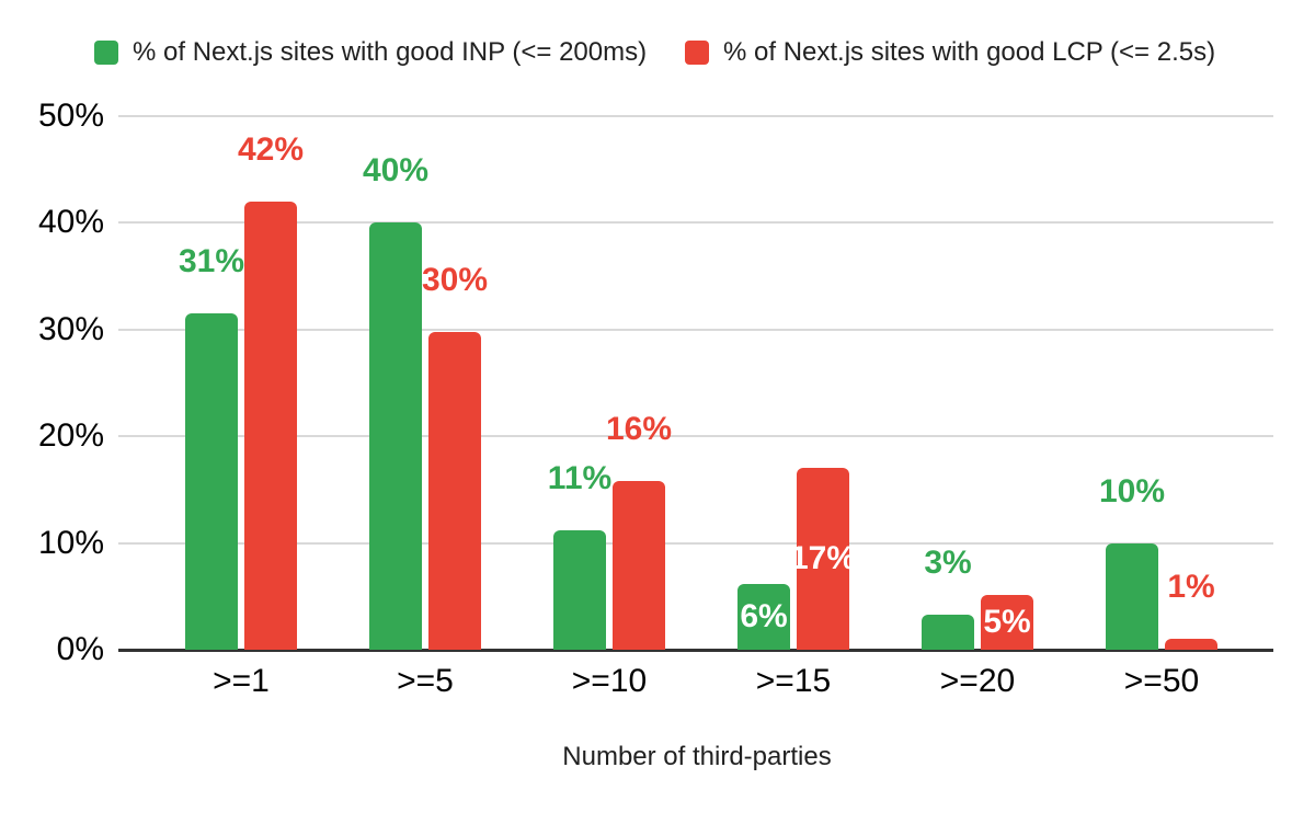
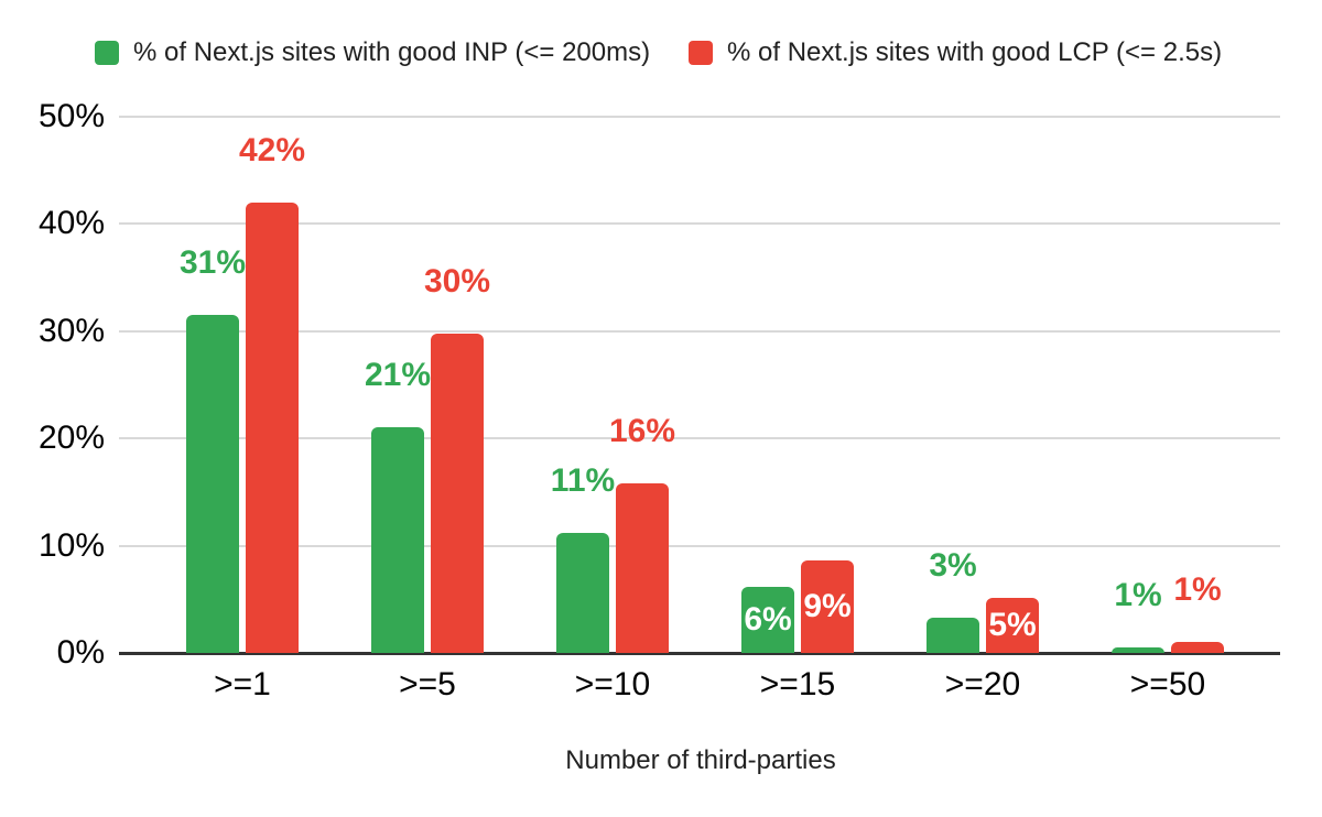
% of Next.js sites with good INP (<= 200ms)/>=5: 40% -> 21%
% of Next.js sites with good LCP (<= 2.5s)/>=15: 17% -> 9%
% of Next.js sites with good INP (<= 200ms)/>=50: 10% -> 1%
